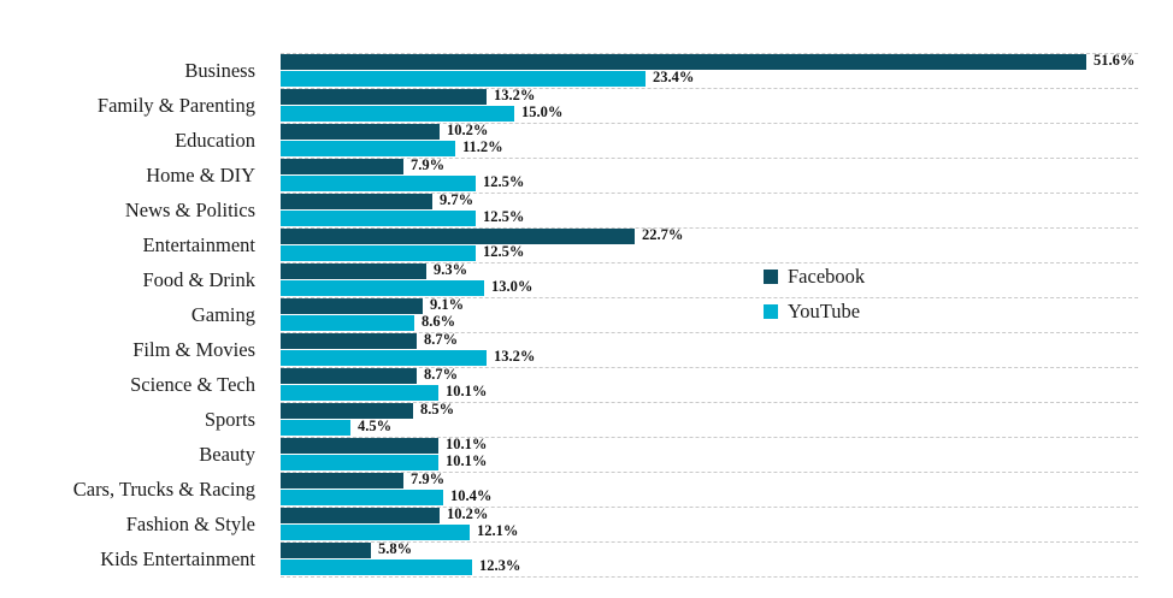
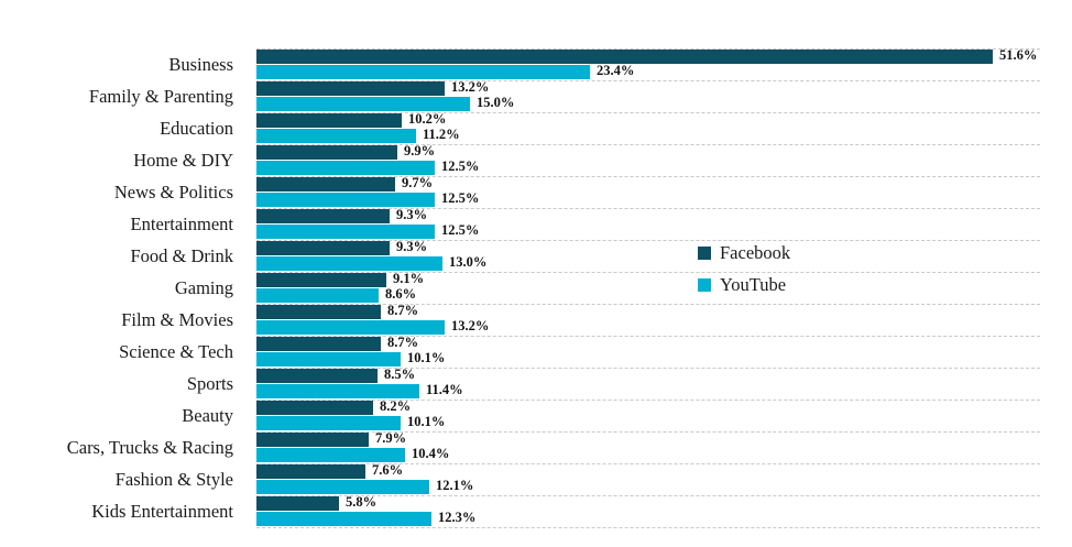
Facebook/Home & DIY: 7.9% -> 9.9%
Facebook/Entertainment: 22.7% -> 9.3%
YouTube/Sports: 4.5% -> 11.4%
Facebook/Beauty: 10.1% -> 8.2%
Facebook/Fashion & Style: 10.2% -> 7.6%
